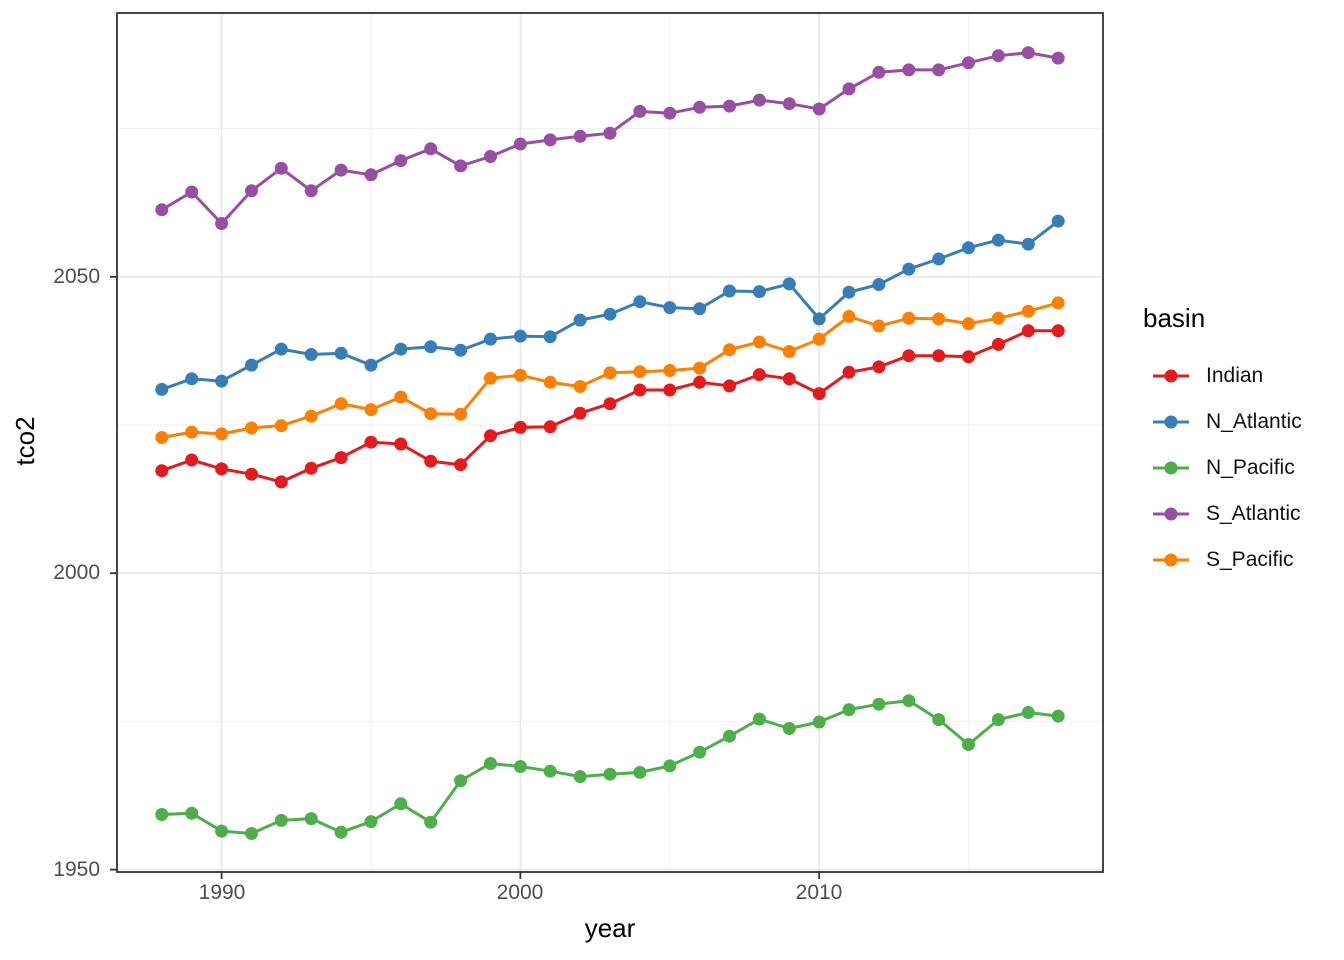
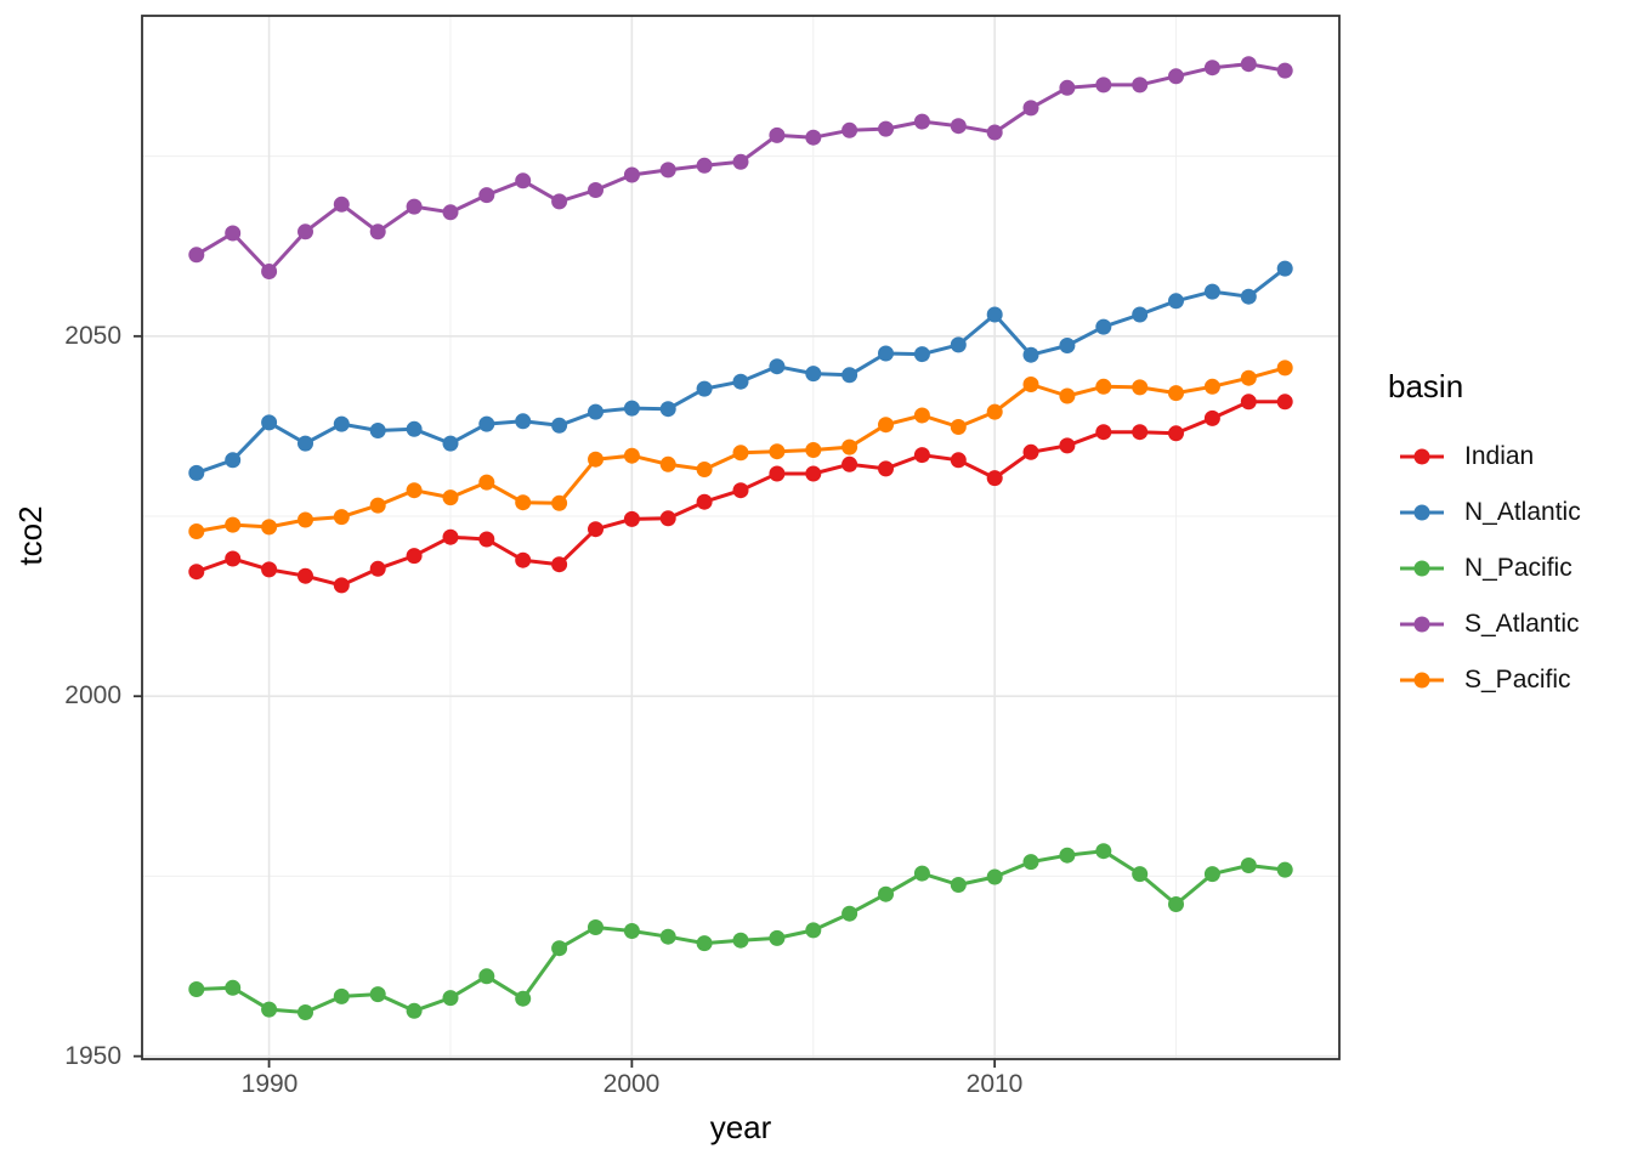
N_Atlantic/1990: 2032 -> 2038
N_Atlantic/2010: 2043 -> 2053
